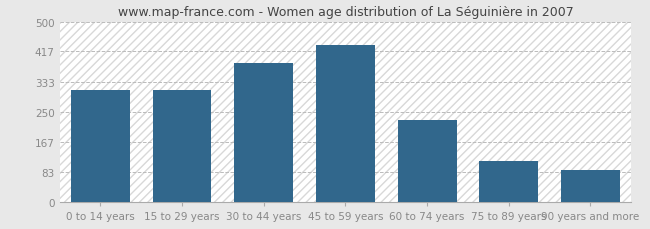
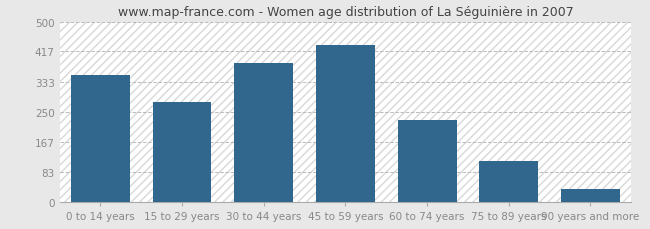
0 to 14 years: 310 -> 352
15 to 29 years: 310 -> 277
90 years and more: 90 -> 35
